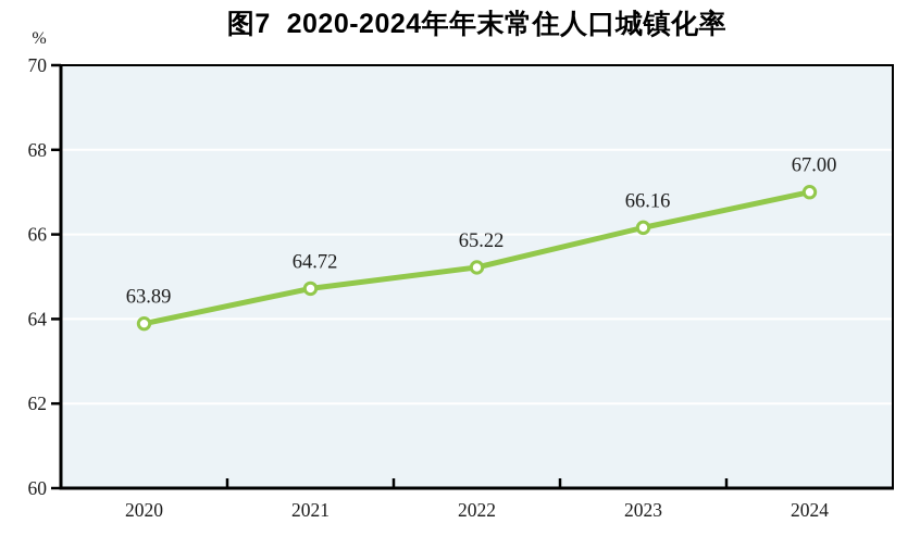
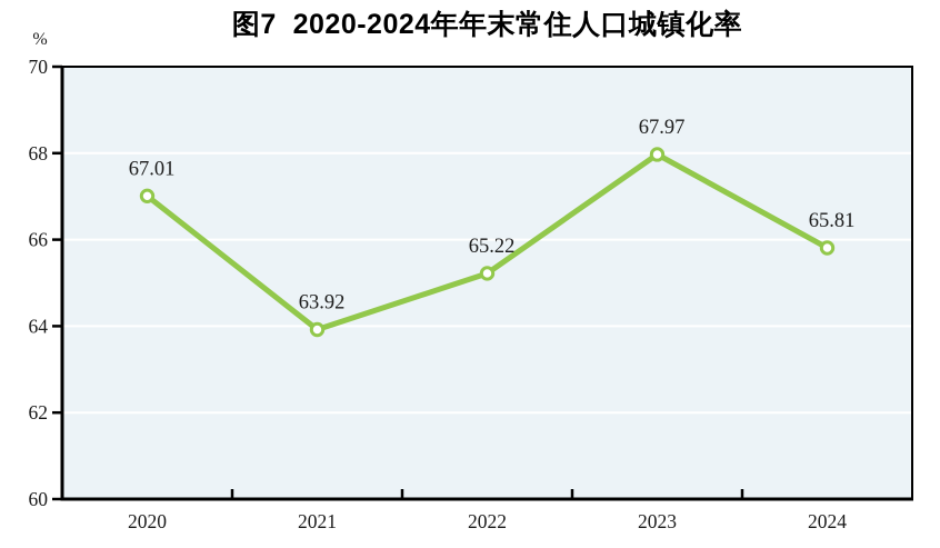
2020: 63.89 -> 67.01
2021: 64.72 -> 63.92
2023: 66.16 -> 67.97
2024: 67.00 -> 65.81
